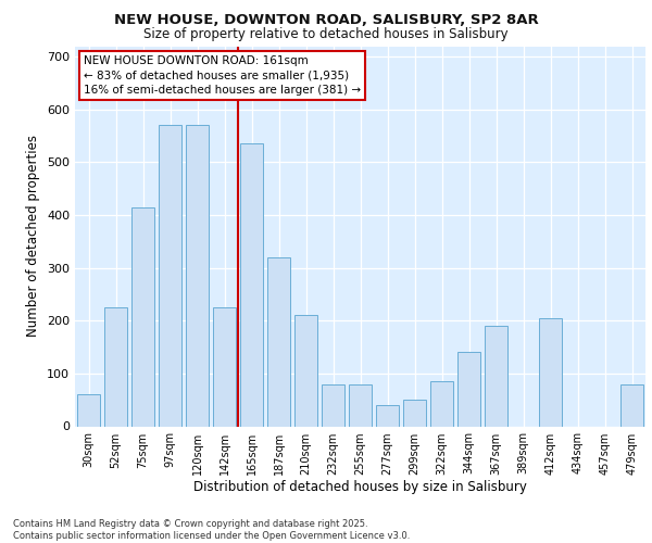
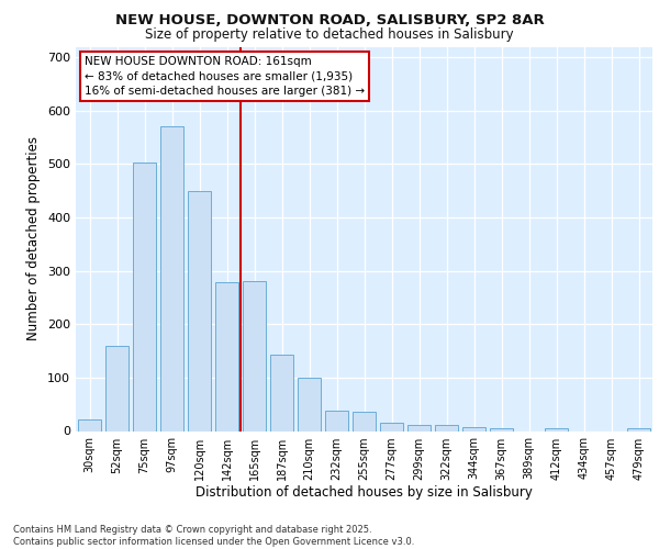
30sqm: 60 -> 22
52sqm: 225 -> 160
75sqm: 415 -> 502
120sqm: 570 -> 450
142sqm: 225 -> 278
165sqm: 535 -> 280
187sqm: 320 -> 143
210sqm: 210 -> 100
232sqm: 80 -> 38
255sqm: 80 -> 35
277sqm: 40 -> 15
299sqm: 50 -> 12
322sqm: 85 -> 12
344sqm: 140 -> 7
367sqm: 190 -> 5
412sqm: 205 -> 5
479sqm: 80 -> 5
